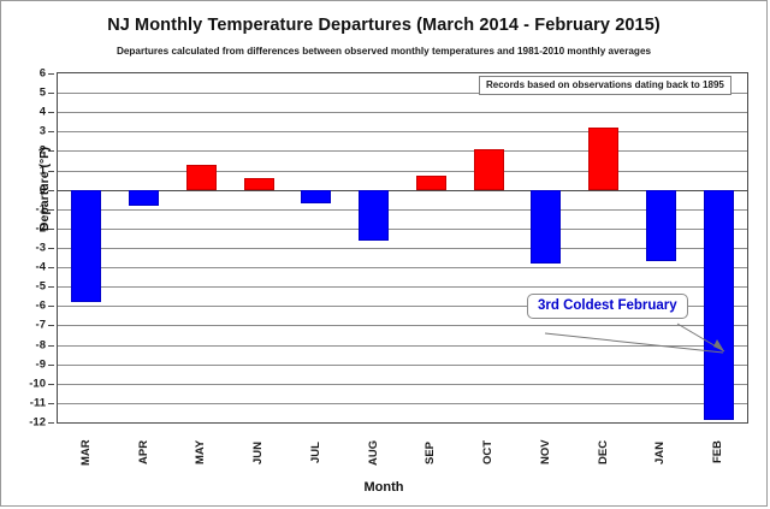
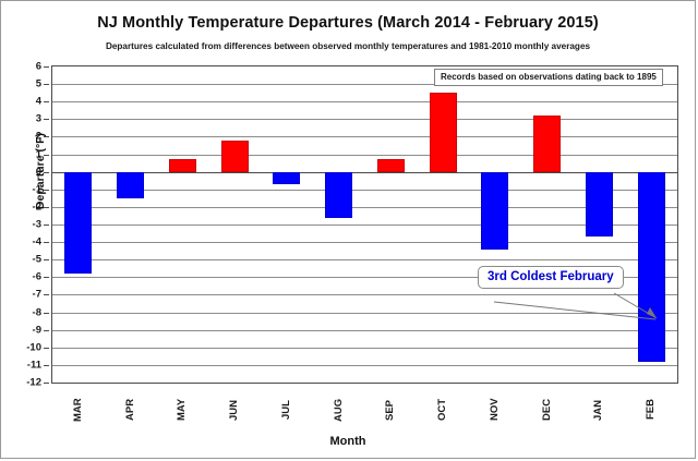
APR: -0.8 -> -1.5
MAY: 1.3 -> 0.7
JUN: 0.6 -> 1.8
OCT: 2.1 -> 4.5
NOV: -3.8 -> -4.4
FEB: -11.9 -> -10.8
